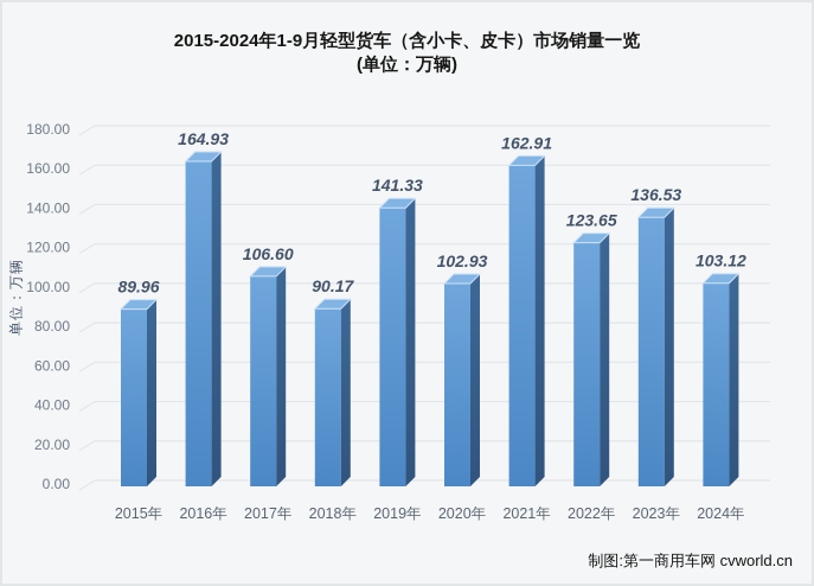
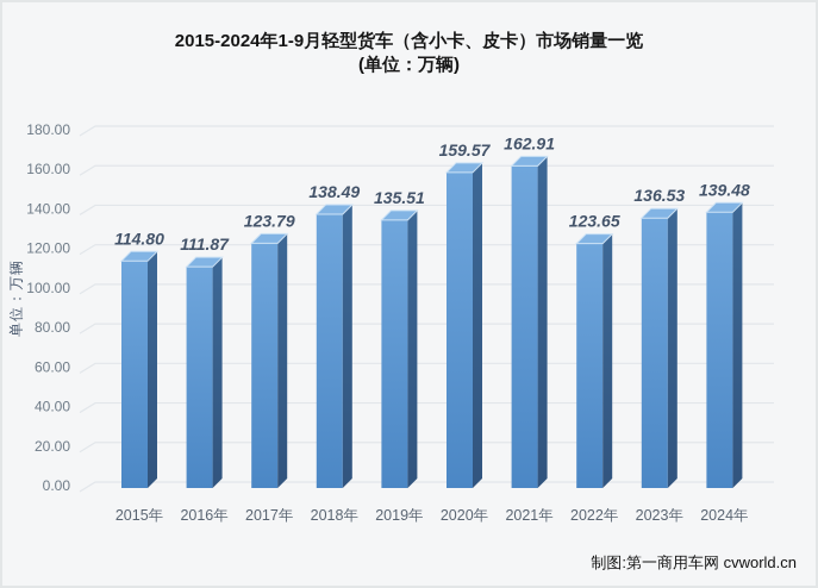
2015年: 89.96 -> 114.80
2016年: 164.93 -> 111.87
2017年: 106.60 -> 123.79
2018年: 90.17 -> 138.49
2019年: 141.33 -> 135.51
2020年: 102.93 -> 159.57
2024年: 103.12 -> 139.48
